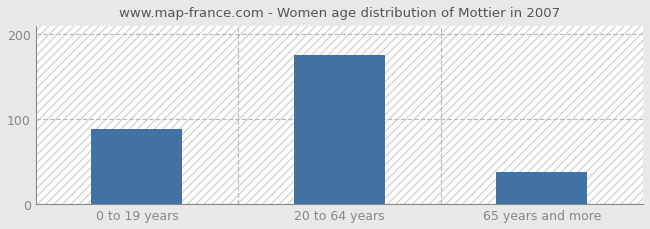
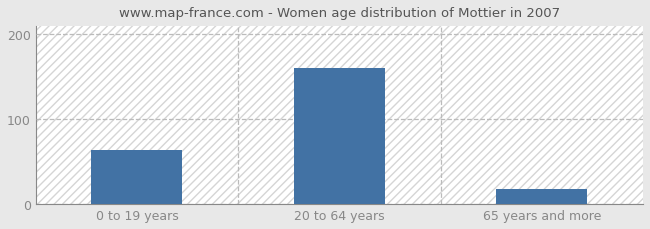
0 to 19 years: 88 -> 64
20 to 64 years: 175 -> 160
65 years and more: 38 -> 18
